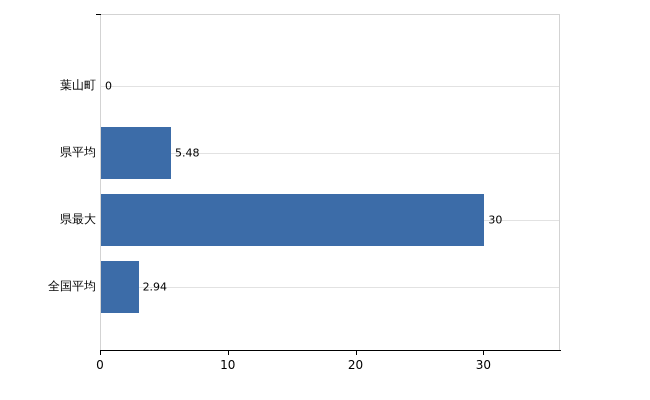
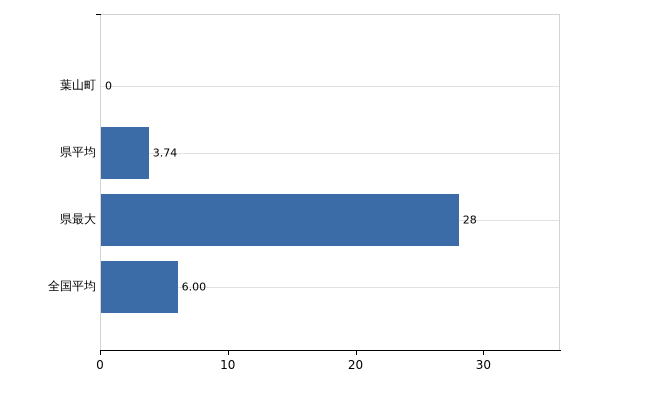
県平均: 5.48 -> 3.74
県最大: 30 -> 28
全国平均: 2.94 -> 6.00
